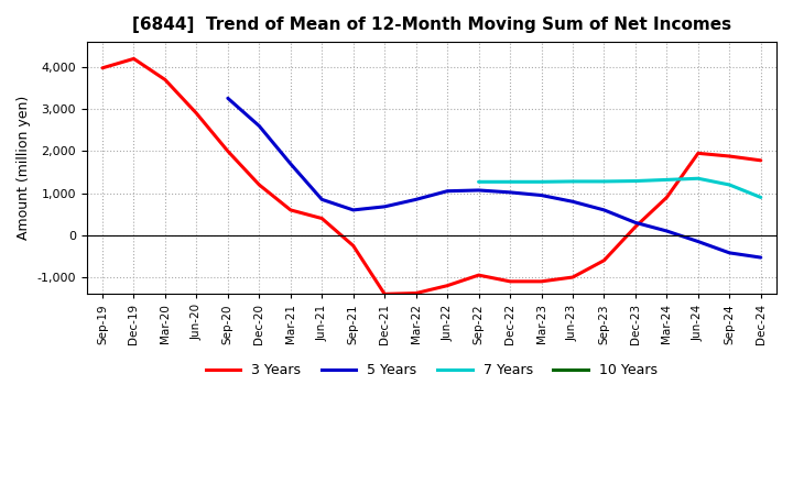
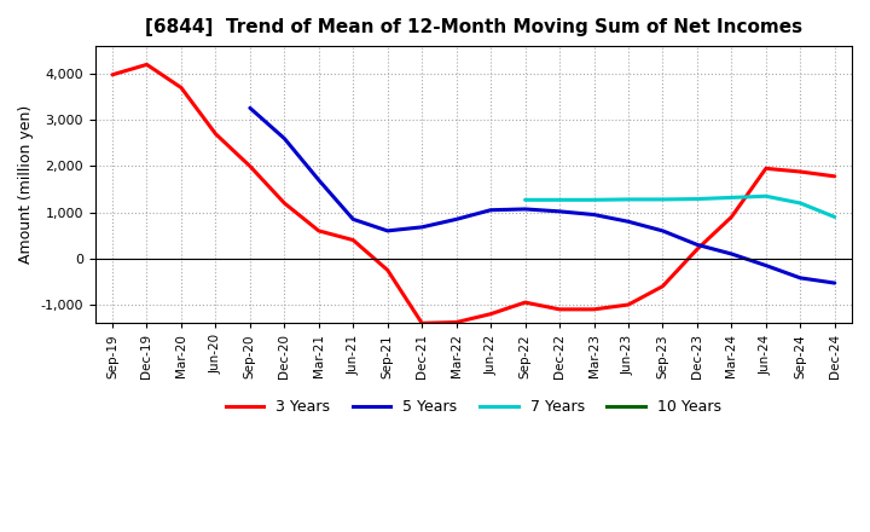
3 Years/Jun-20: 2,900 -> 2,700
